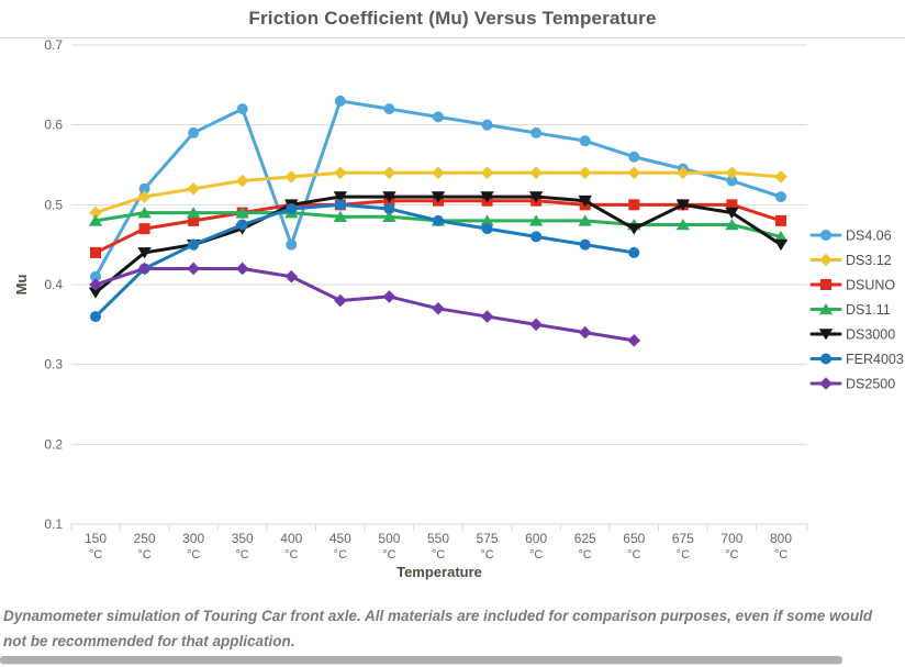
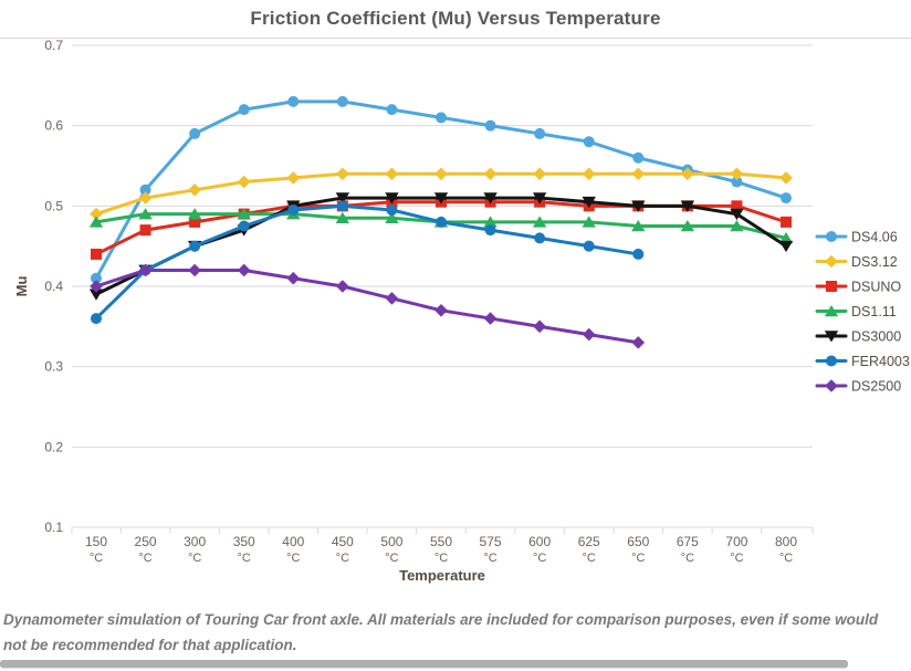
DS3000/250: 0.44 -> 0.42
DS4.06/400: 0.45 -> 0.63
DS2500/450: 0.38 -> 0.40
DS3000/650: 0.47 -> 0.50
